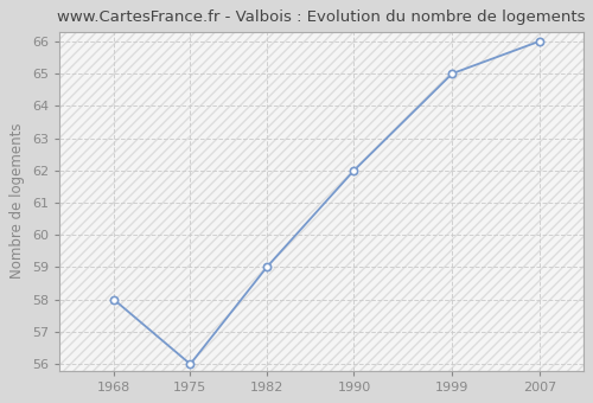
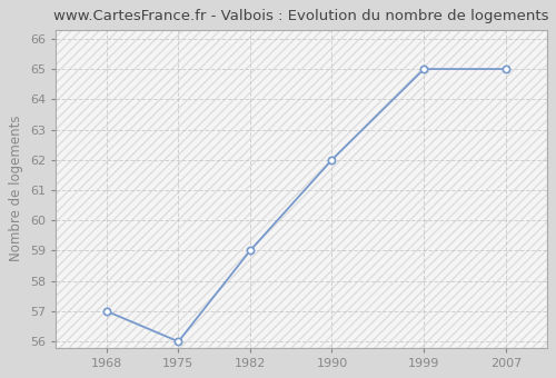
1968: 58 -> 57
2007: 66 -> 65
